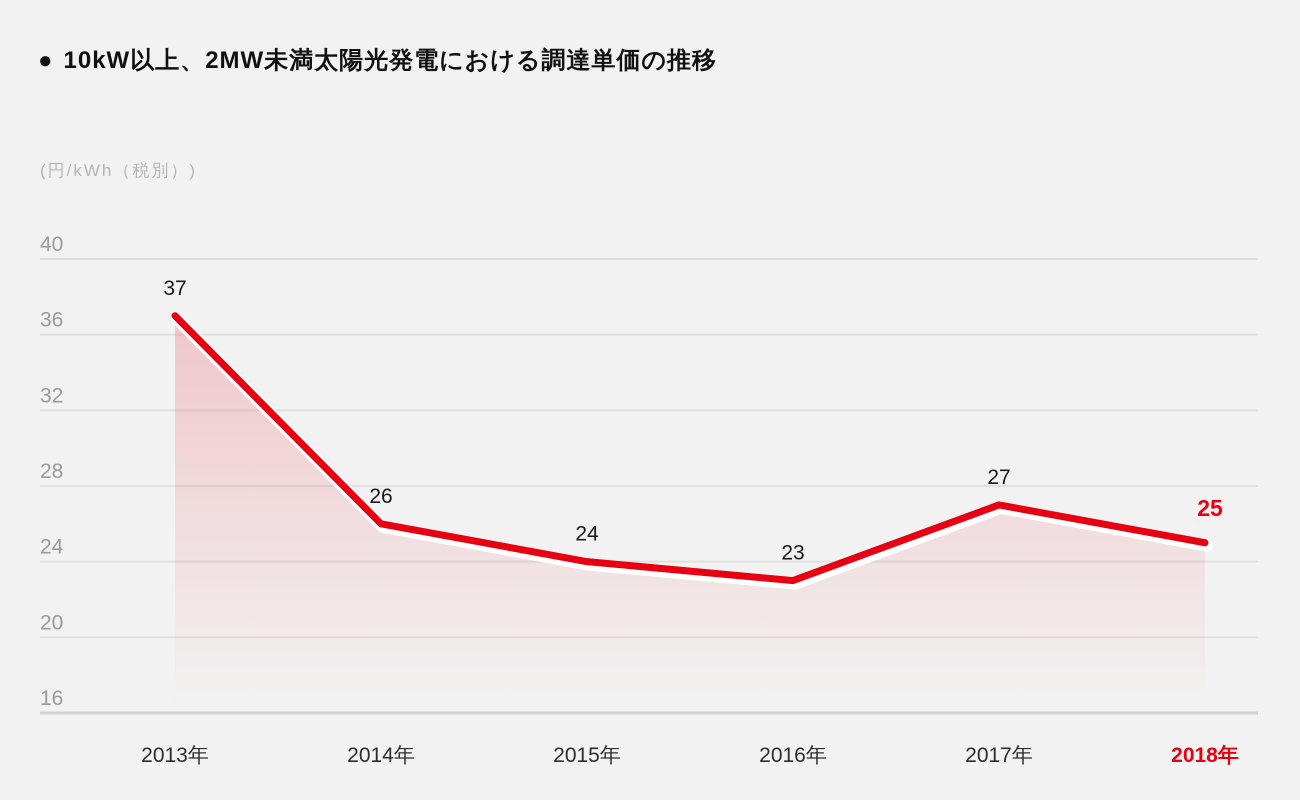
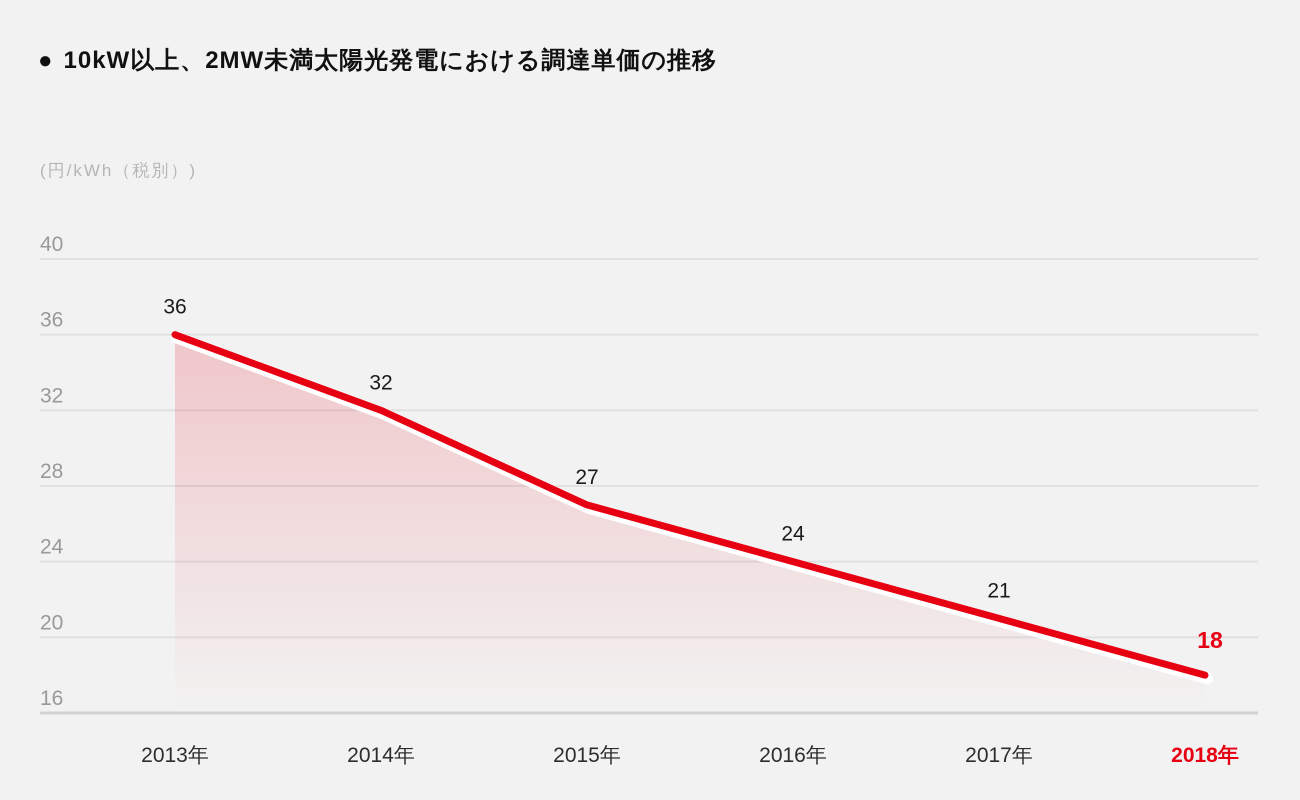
2013年: 37 -> 36
2014年: 26 -> 32
2015年: 24 -> 27
2016年: 23 -> 24
2017年: 27 -> 21
2018年: 25 -> 18
